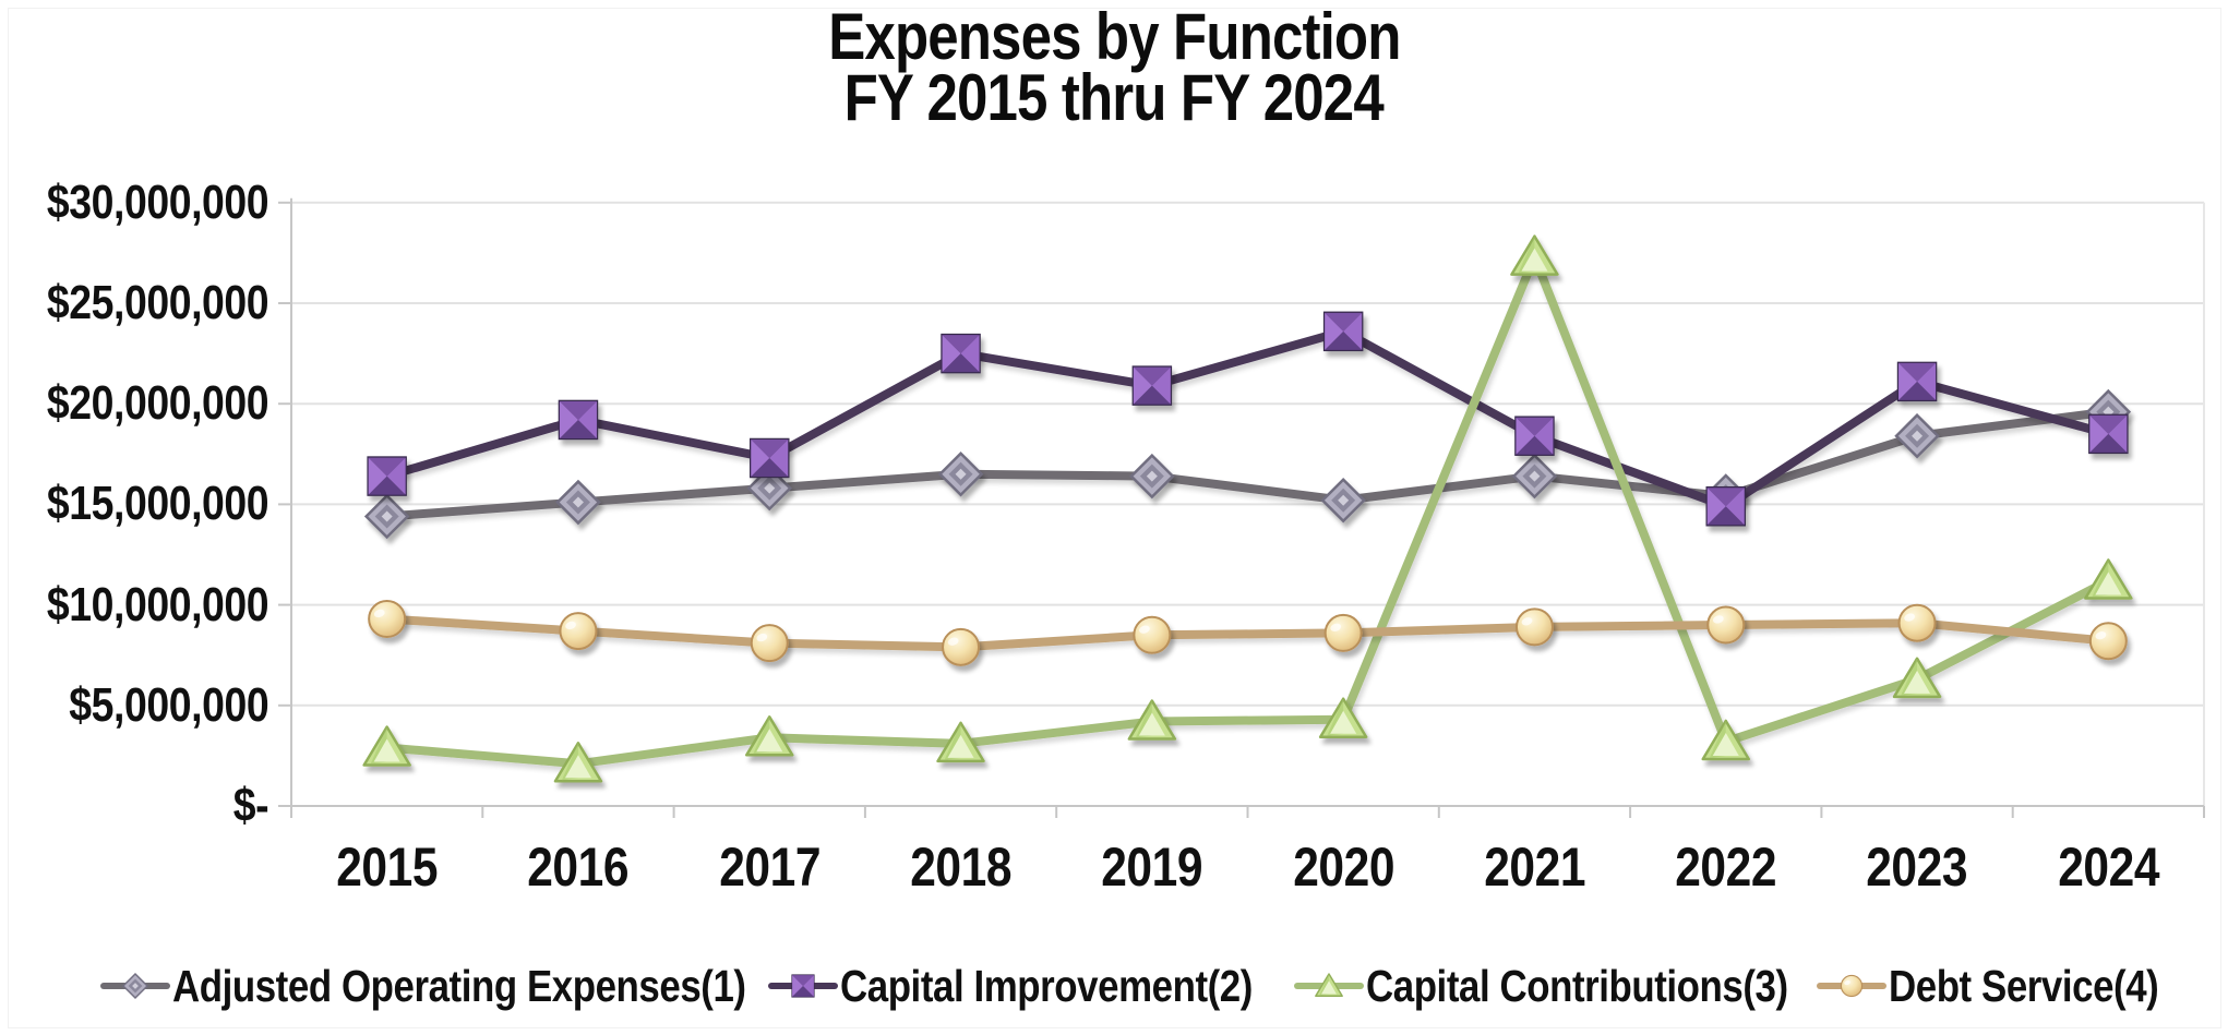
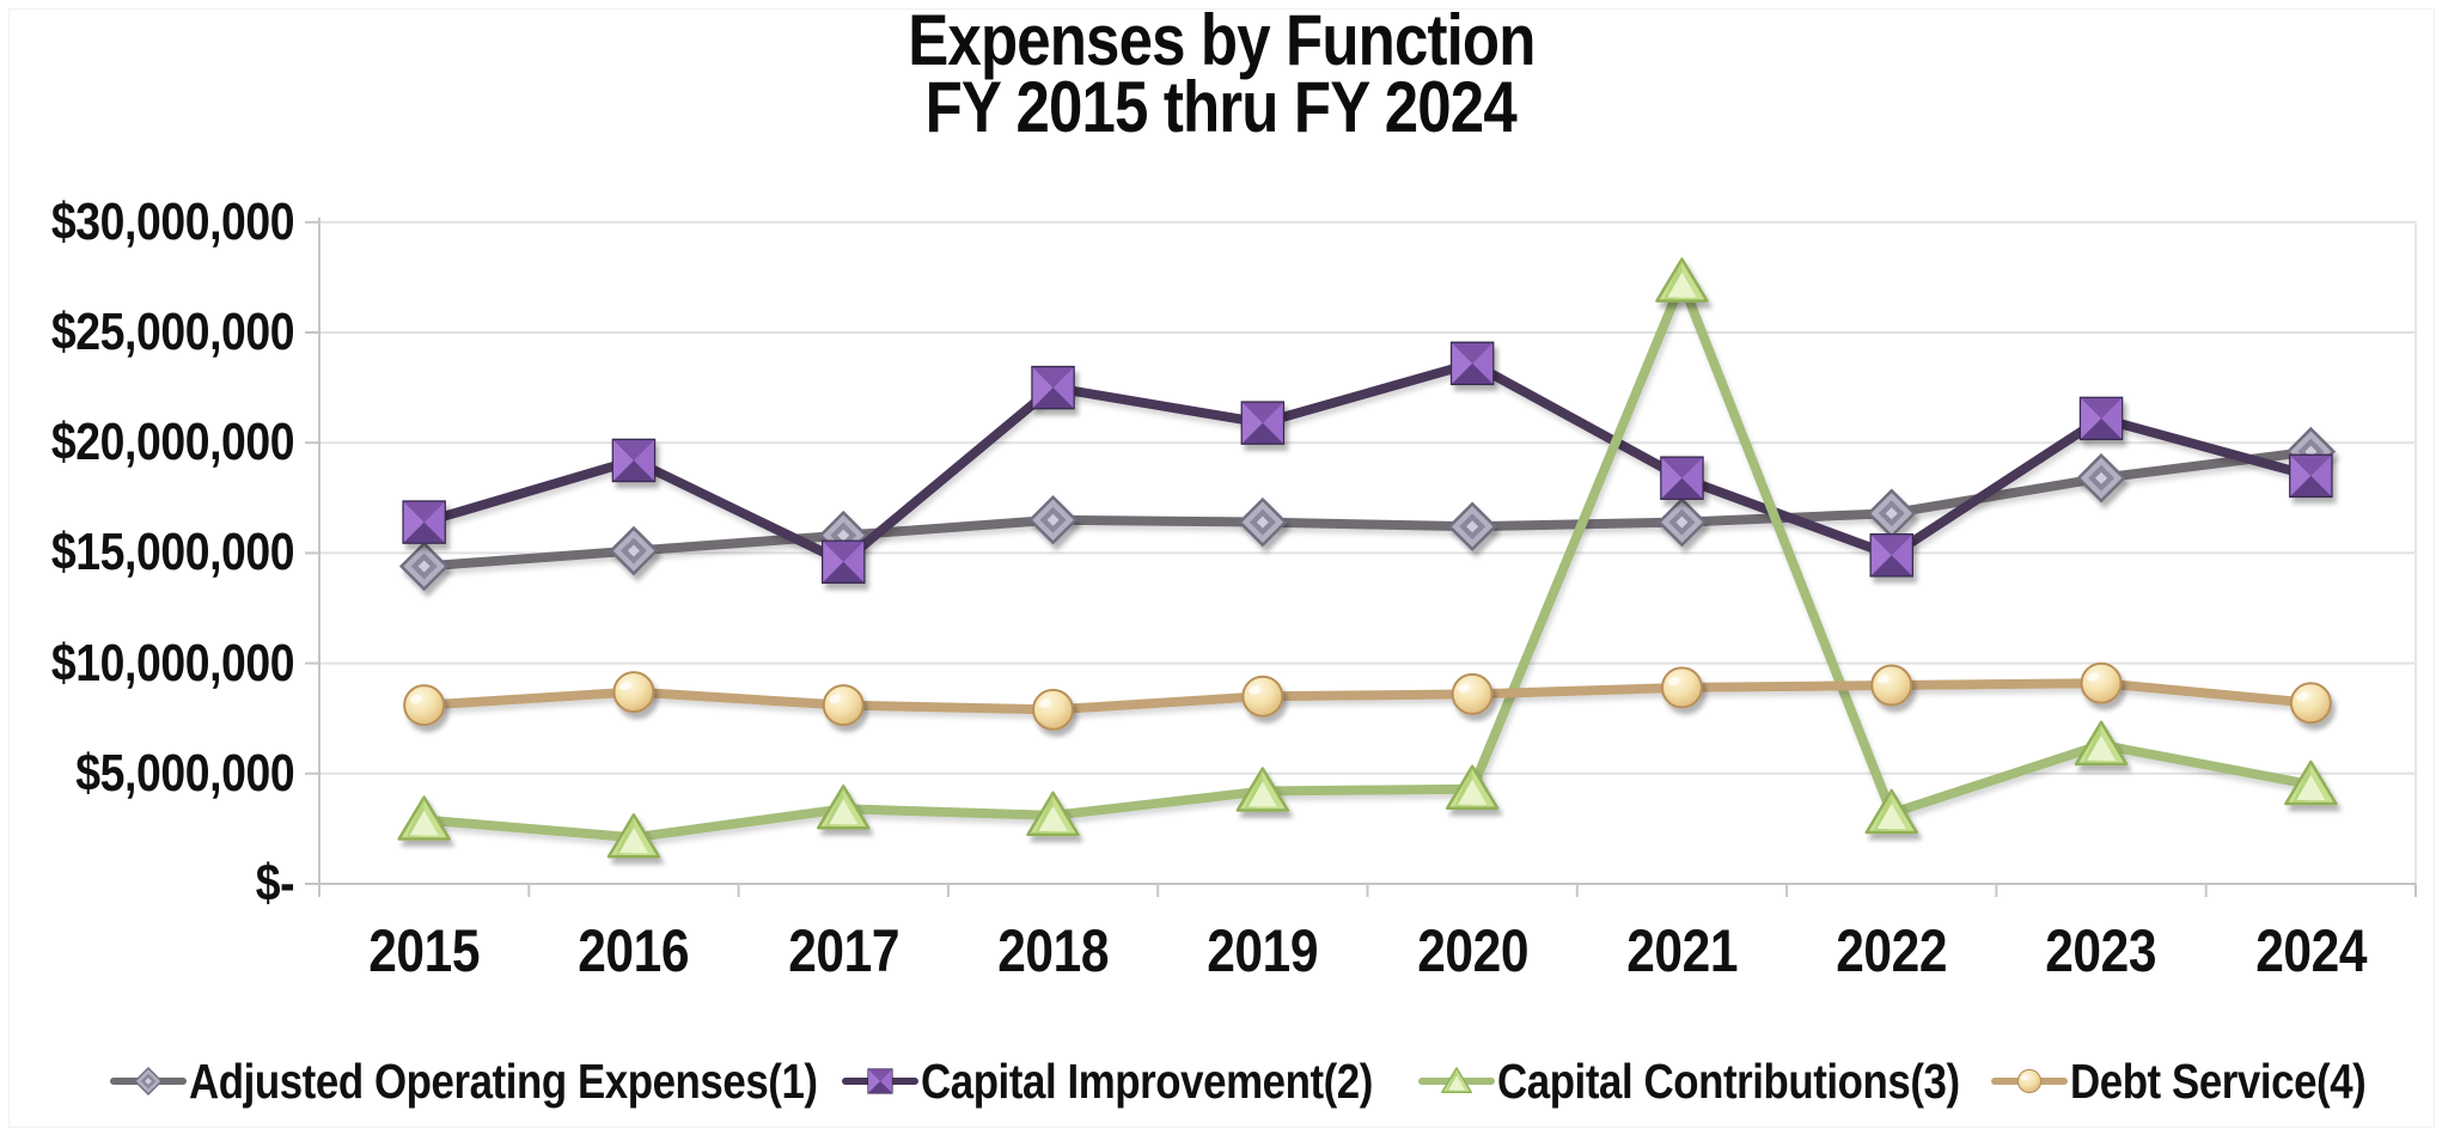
Debt Service(4)/2015: $9300000 -> $8100000
Capital Improvement(2)/2017: $17300000 -> $14600000
Adjusted Operating Expenses(1)/2020: $15200000 -> $16200000
Adjusted Operating Expenses(1)/2022: $15400000 -> $16800000
Capital Contributions(3)/2024: $11200000 -> $4500000
